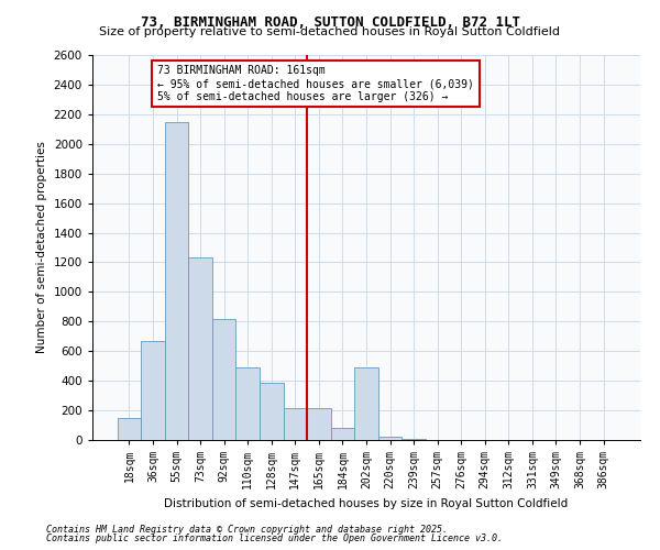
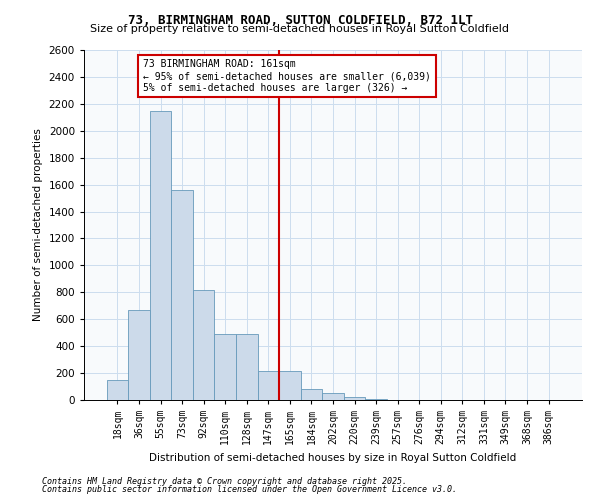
73sqm: 1230 -> 1560
128sqm: 390 -> 490
202sqm: 490 -> 50
